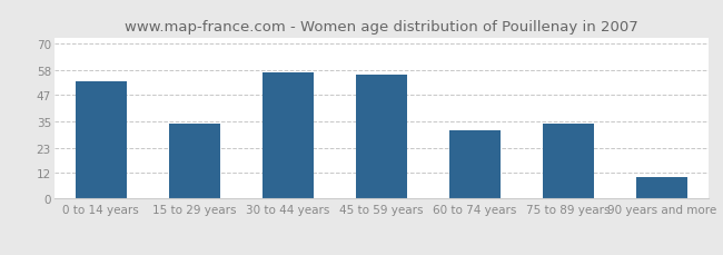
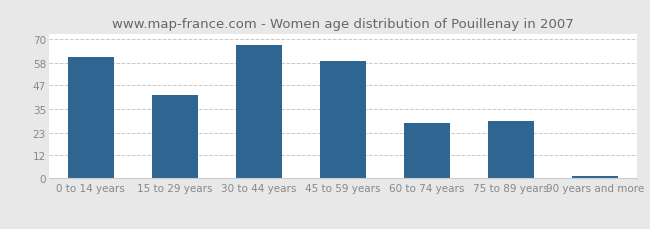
0 to 14 years: 53 -> 61
15 to 29 years: 34 -> 42
30 to 44 years: 57 -> 67
45 to 59 years: 56 -> 59
60 to 74 years: 31 -> 28
75 to 89 years: 34 -> 29
90 years and more: 10 -> 1
